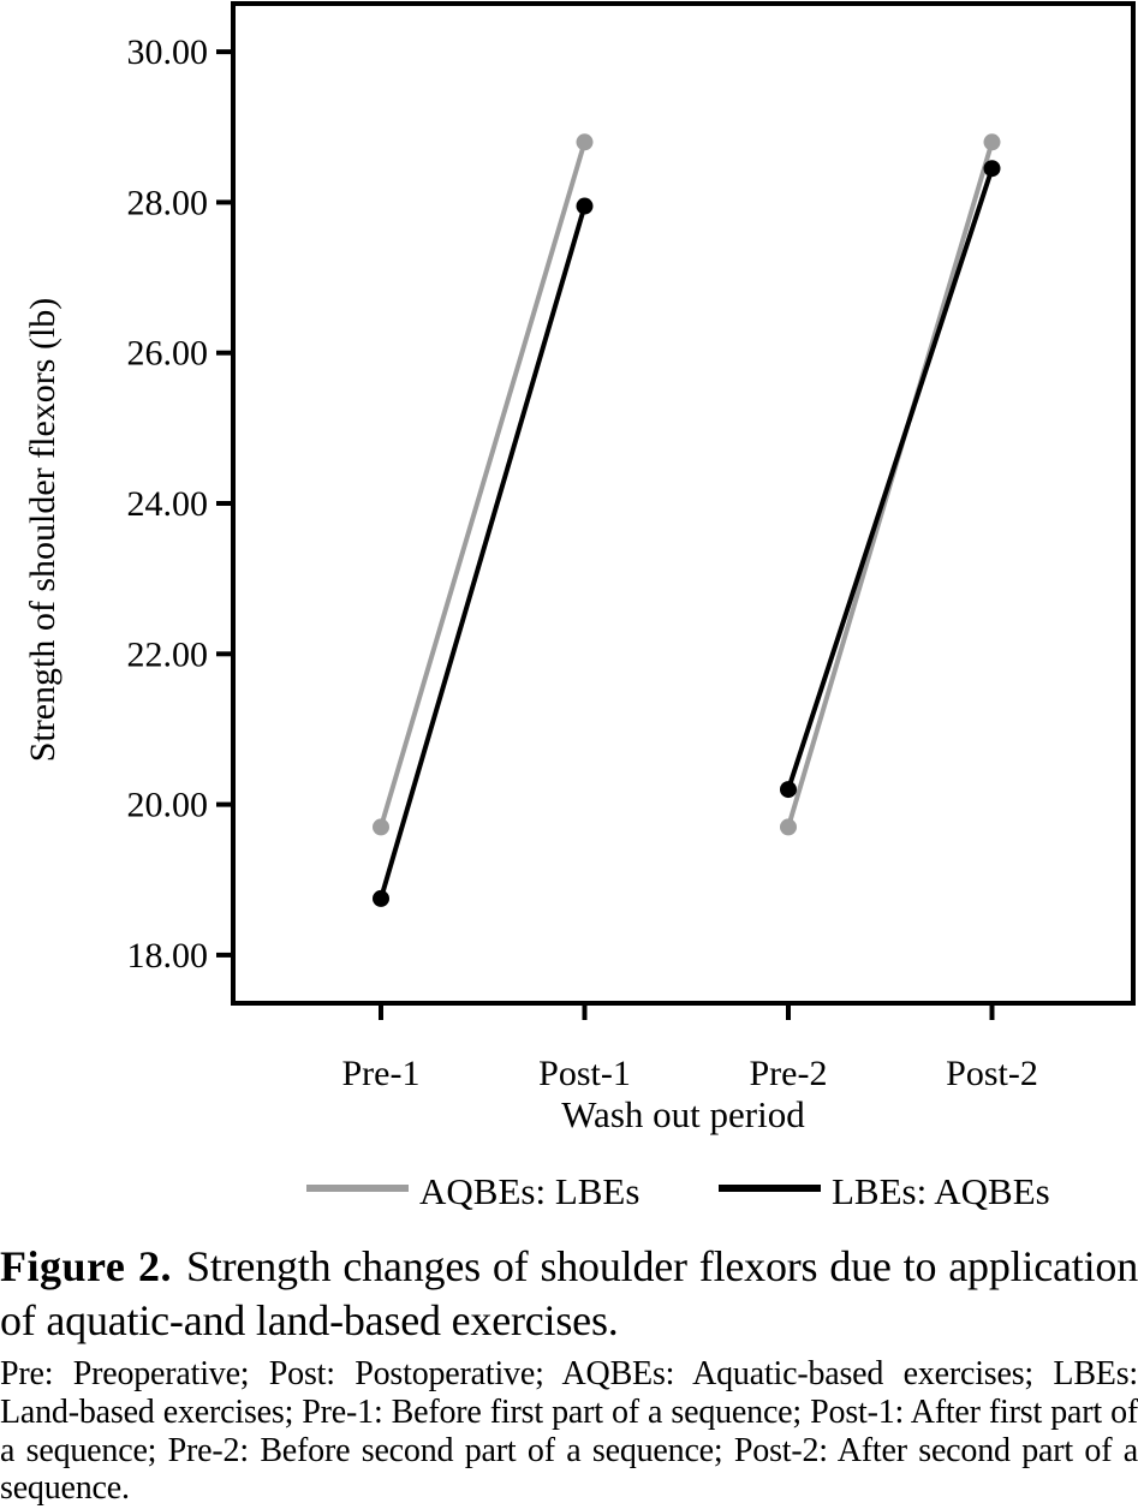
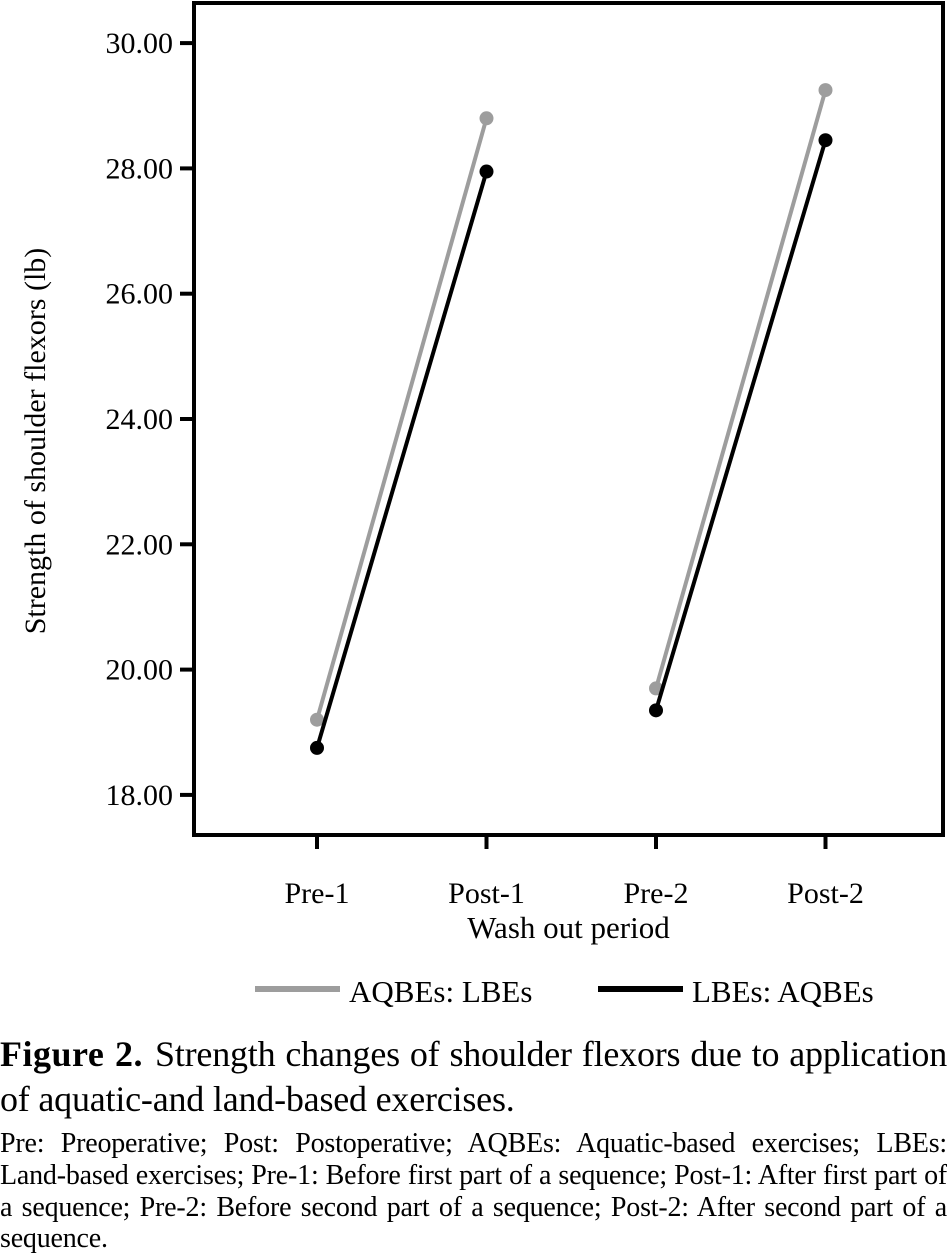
AQBEs: LBEs/Pre-1: 19.7 -> 19.2
LBEs: AQBEs/Pre-2: 20.2 -> 19.4
AQBEs: LBEs/Post-2: 28.8 -> 29.2
